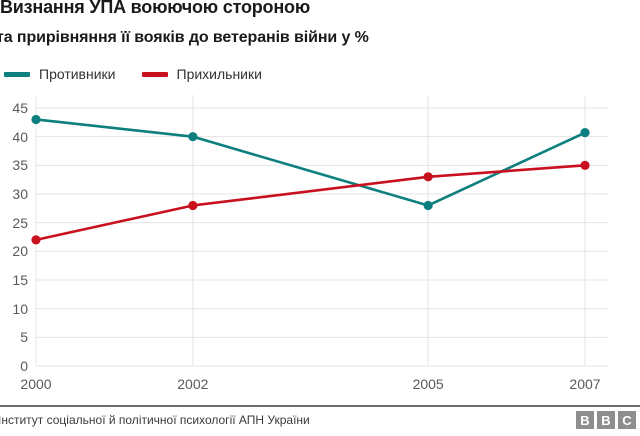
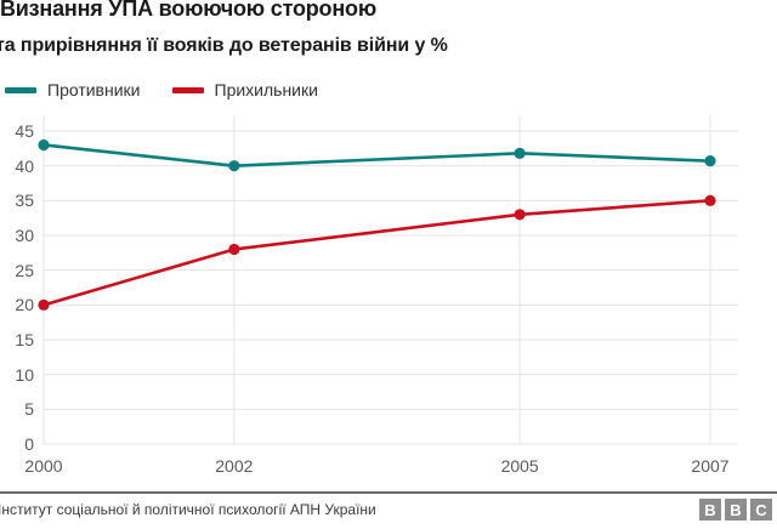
Прихильники/2000: 22 -> 20
Противники/2005: 28 -> 42
